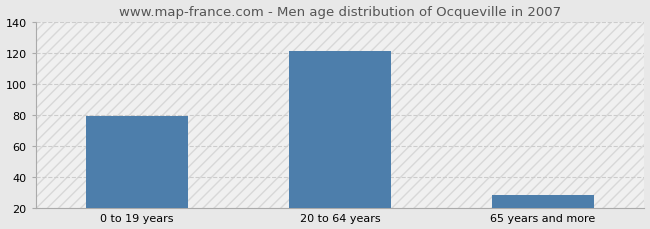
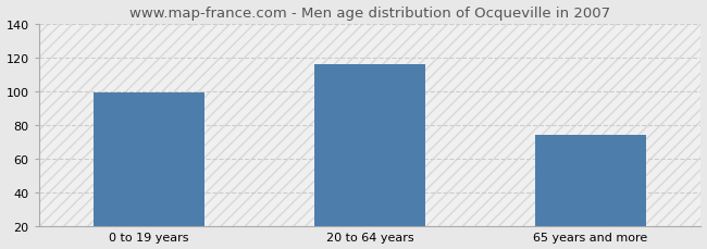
0 to 19 years: 79 -> 99
20 to 64 years: 121 -> 116
65 years and more: 28 -> 74
